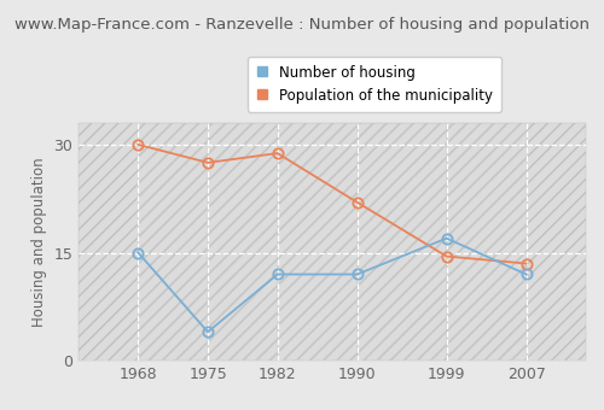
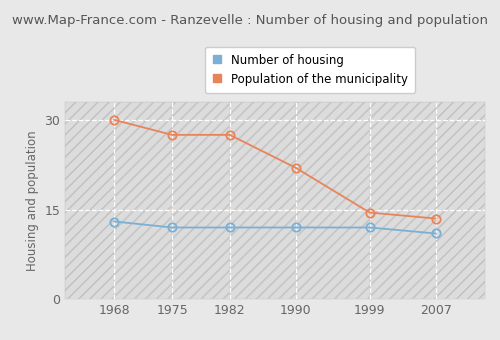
Number of housing/1968: 15 -> 13
Number of housing/1975: 4 -> 12
Population of the municipality/1982: 28.8 -> 27.5
Number of housing/1999: 17 -> 12
Number of housing/2007: 12 -> 11
